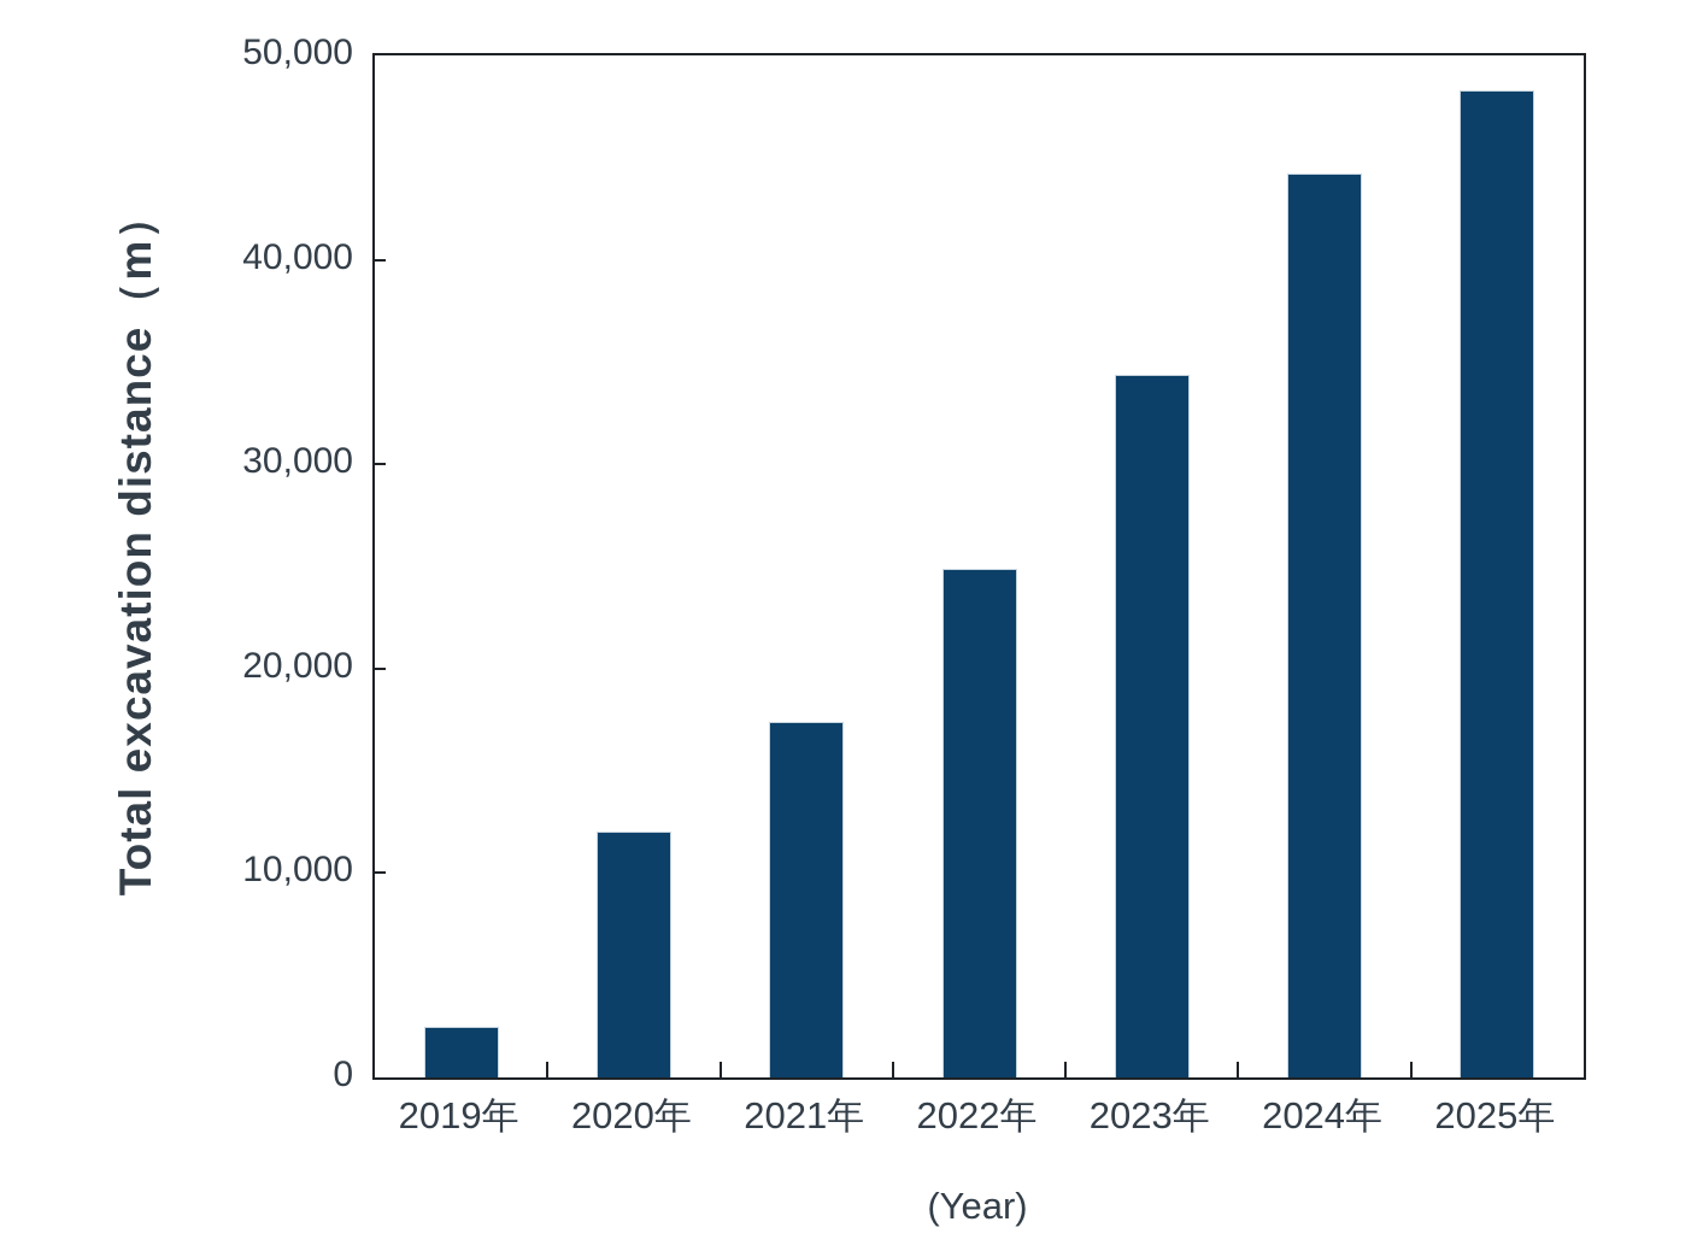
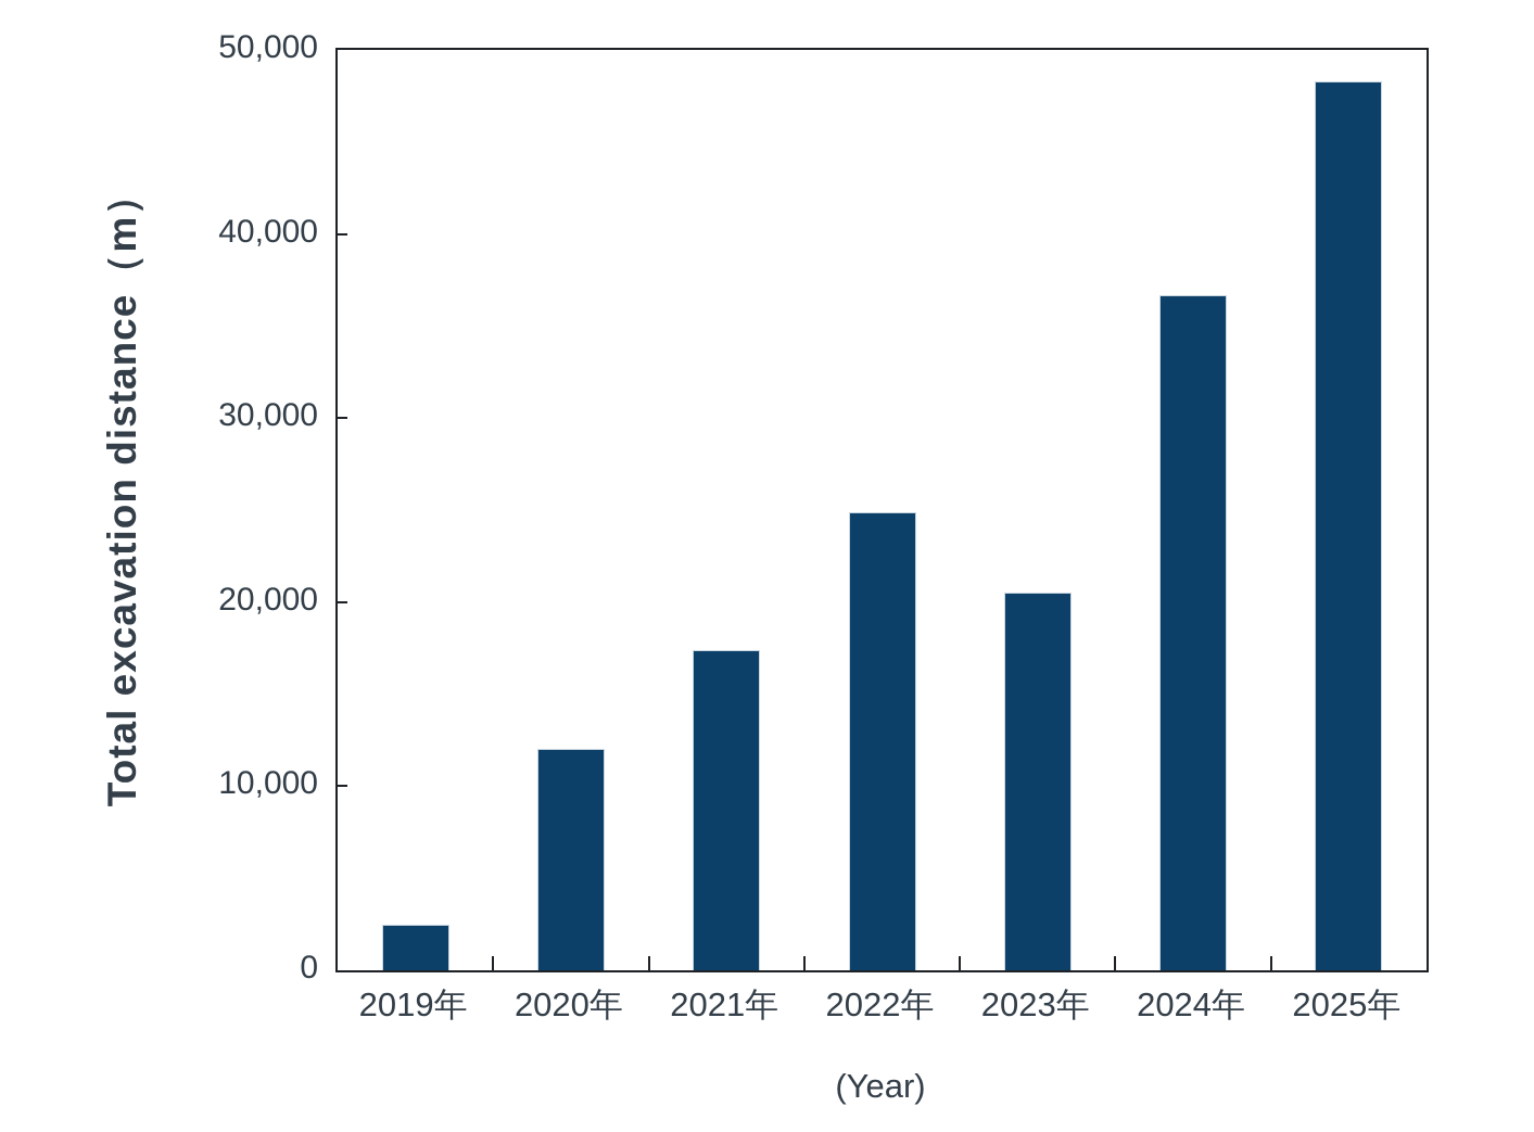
2023年: 34400 -> 20500
2024年: 44200 -> 36700
